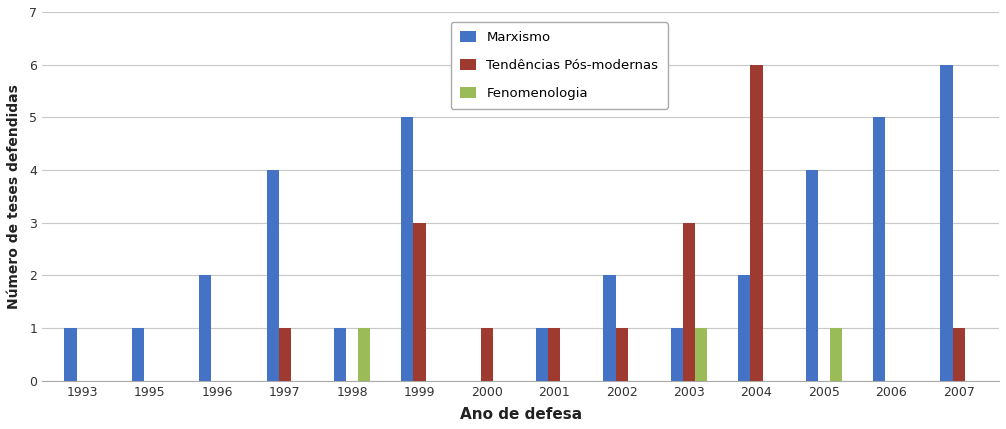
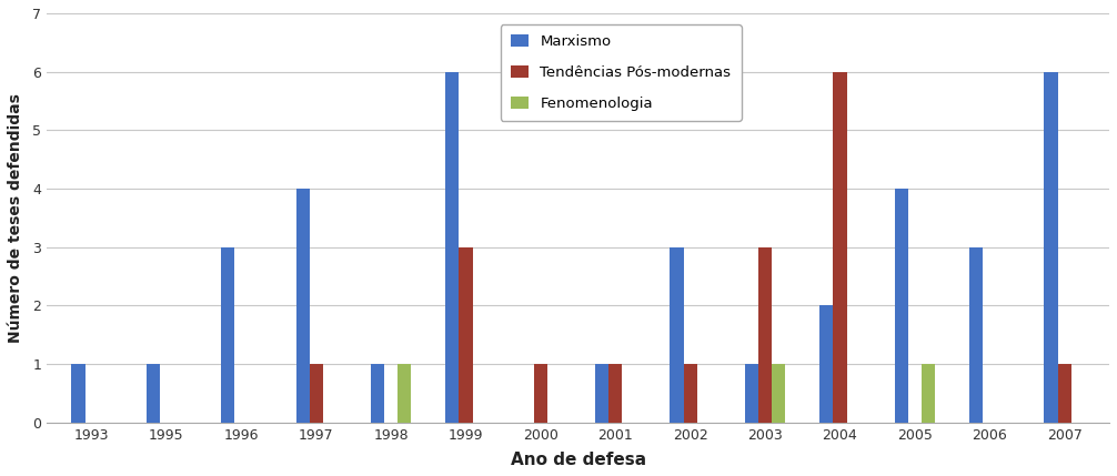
Marxismo/1996: 2 -> 3
Marxismo/1999: 5 -> 6
Marxismo/2002: 2 -> 3
Marxismo/2006: 5 -> 3
